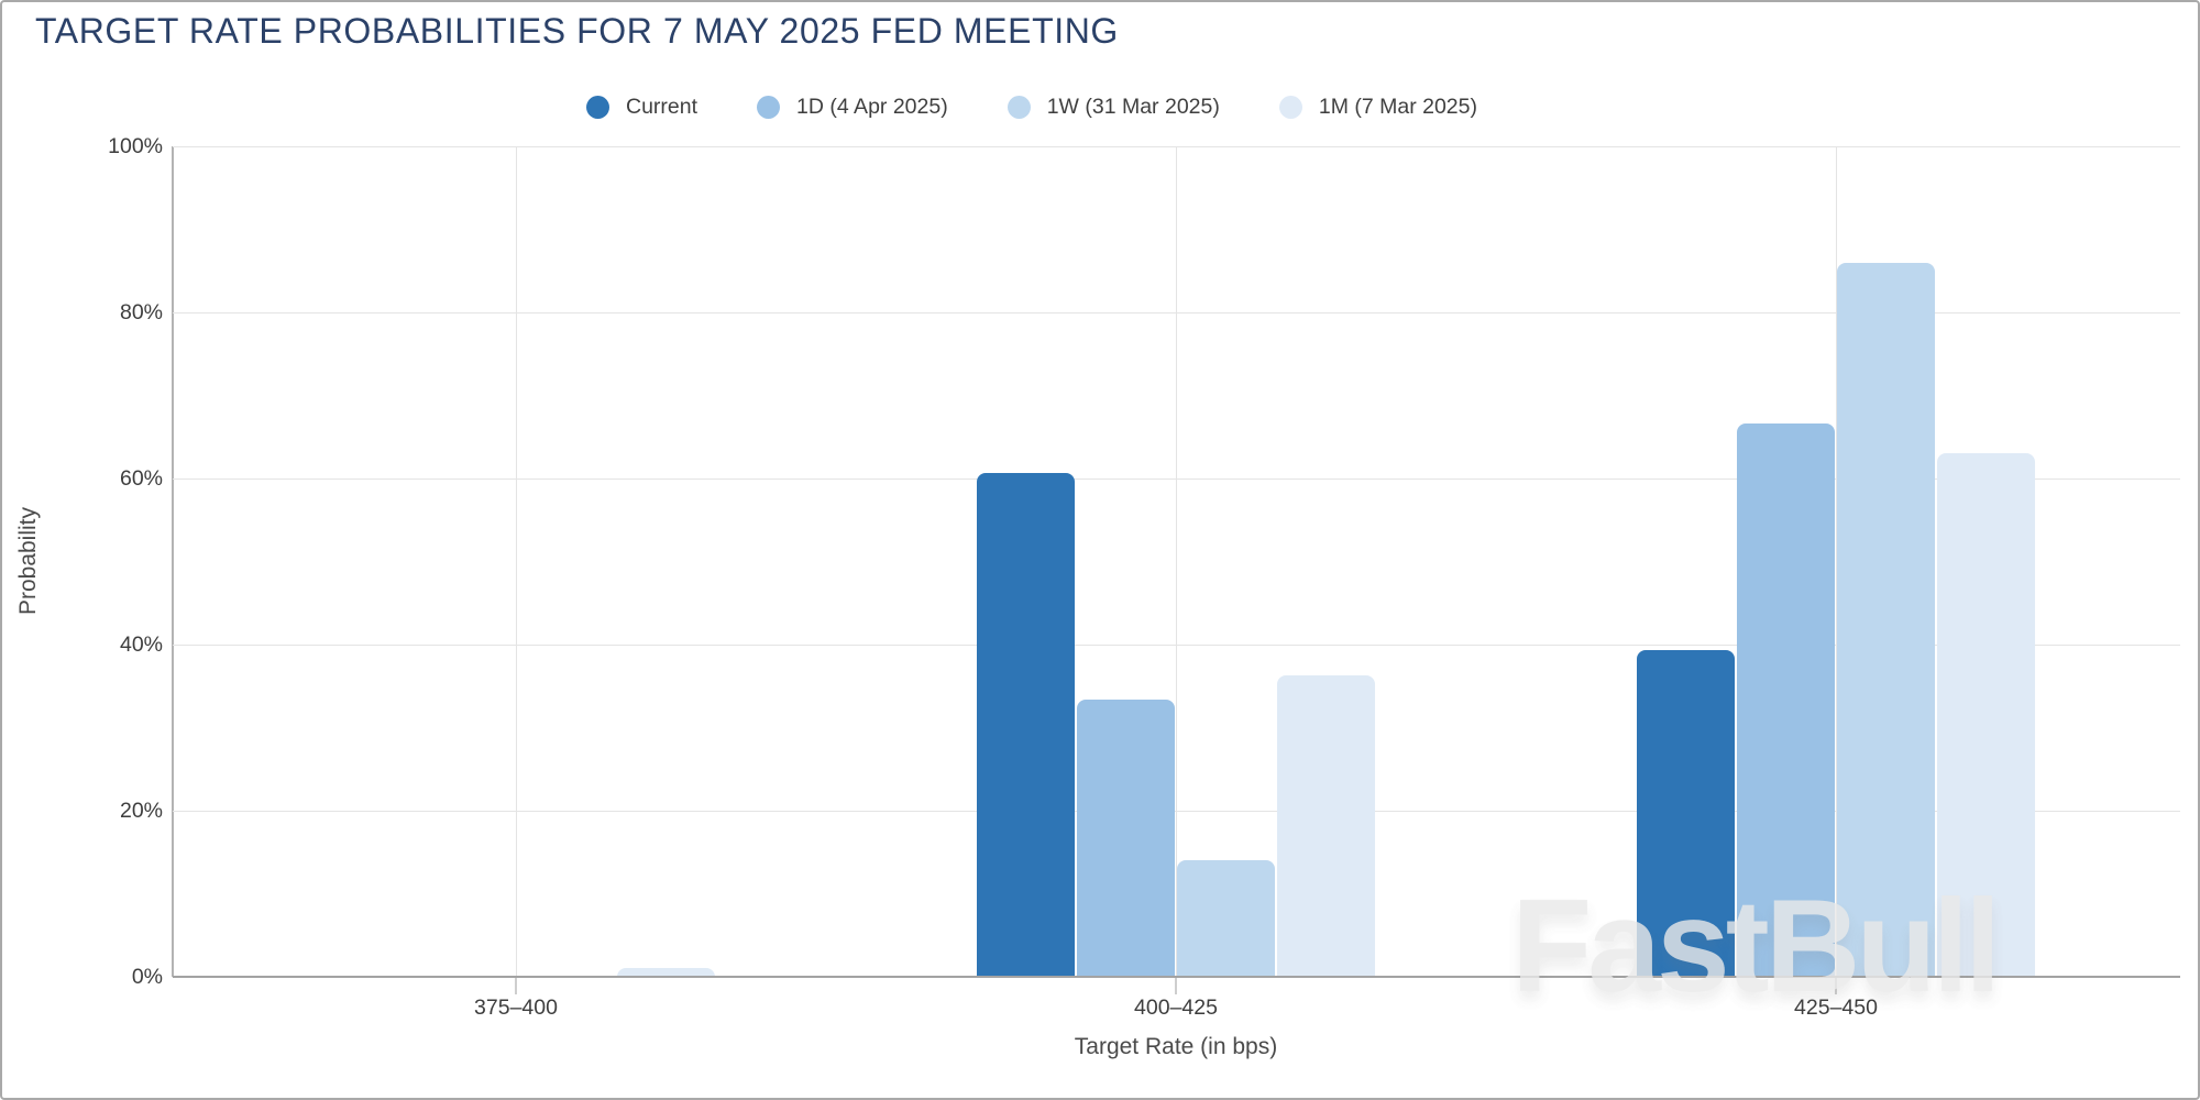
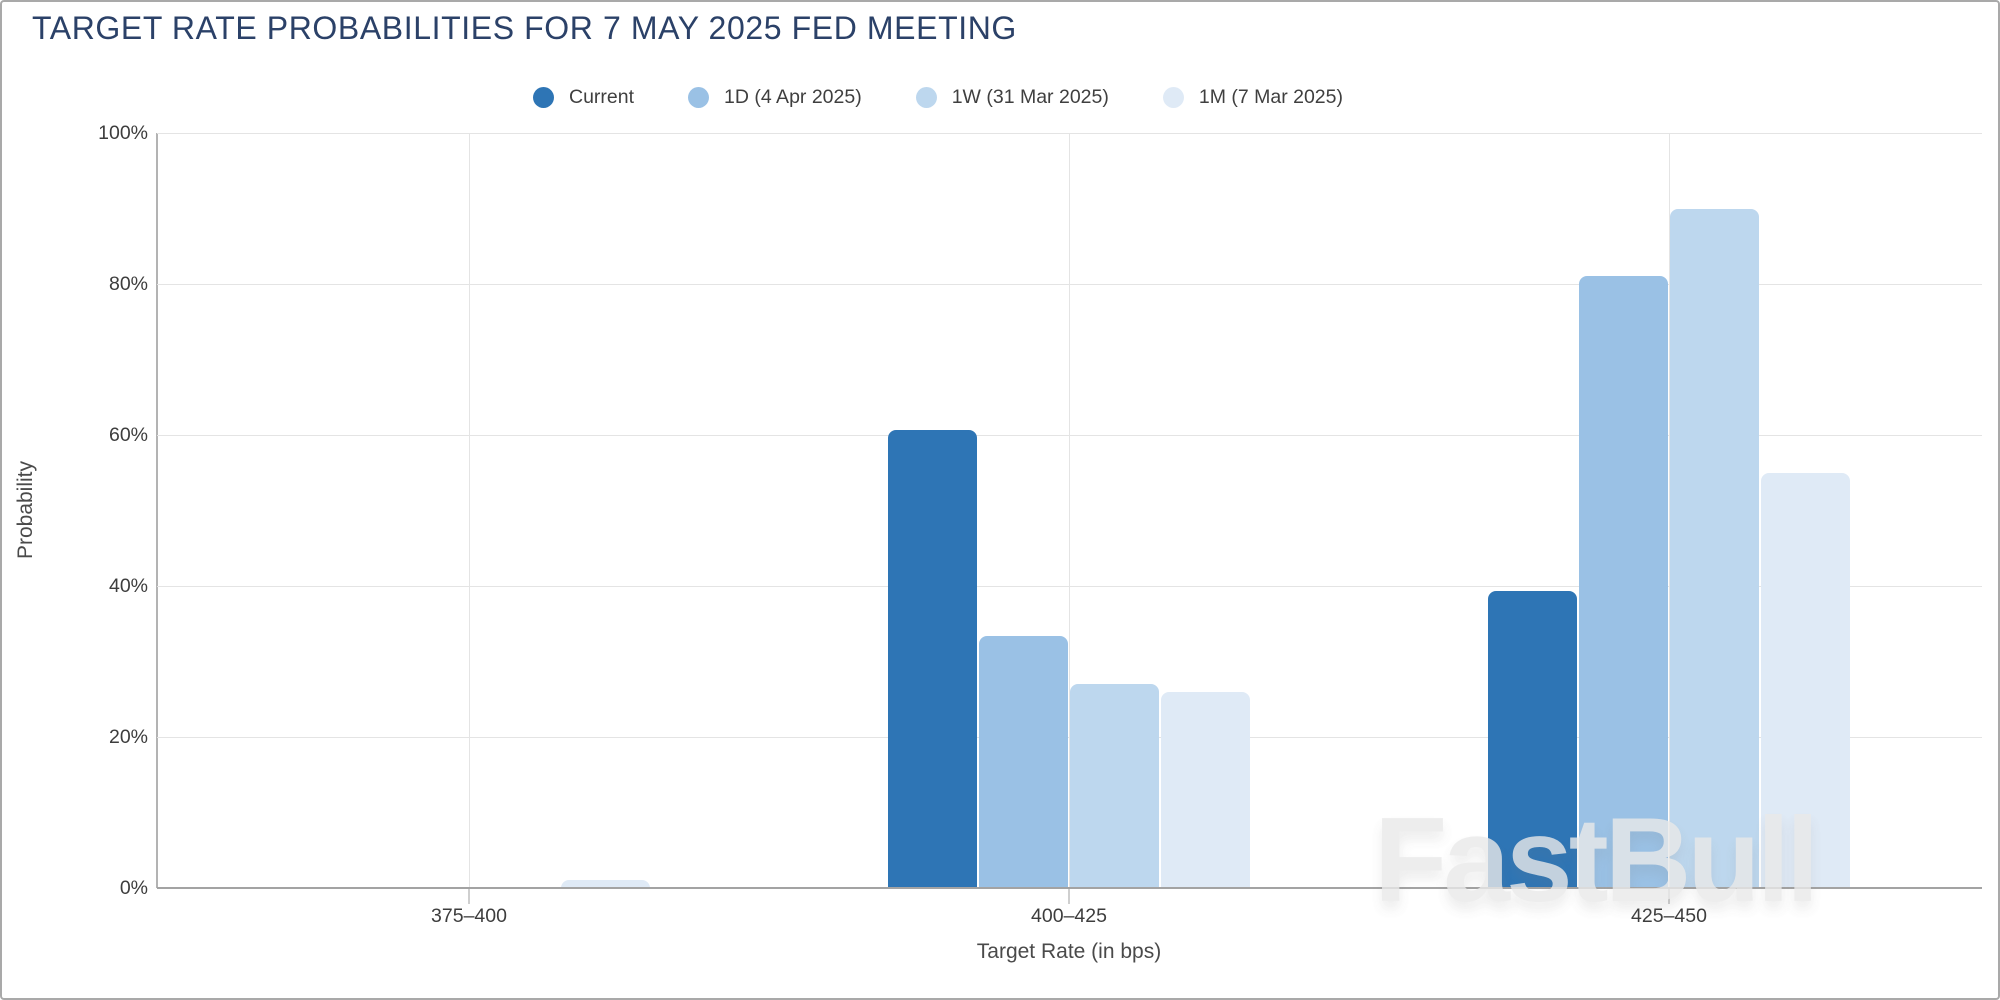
1W (31 Mar 2025)/400–425: 14% -> 27%
1M (7 Mar 2025)/400–425: 36% -> 26%
1D (4 Apr 2025)/425–450: 67% -> 81%
1W (31 Mar 2025)/425–450: 86% -> 90%
1M (7 Mar 2025)/425–450: 63% -> 55%
